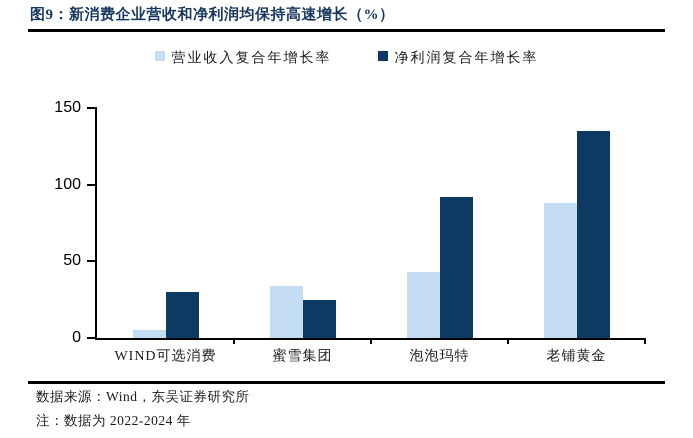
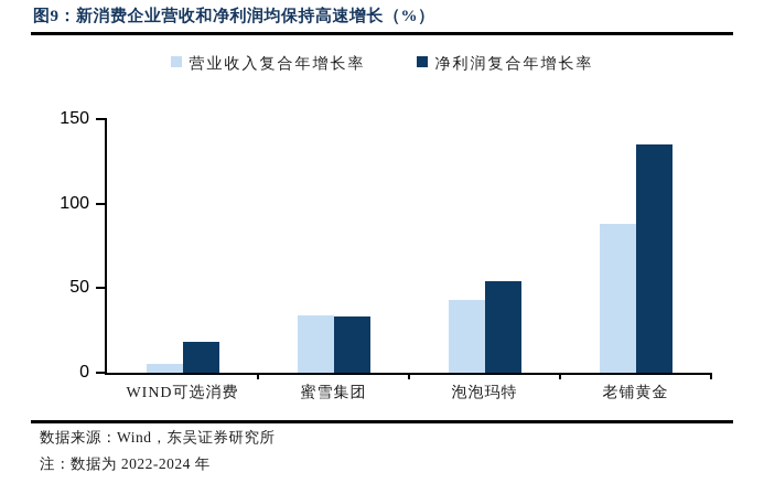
净利润复合年增长率/WIND可选消费: 30 -> 18
净利润复合年增长率/蜜雪集团: 25 -> 33
净利润复合年增长率/泡泡玛特: 92 -> 54
